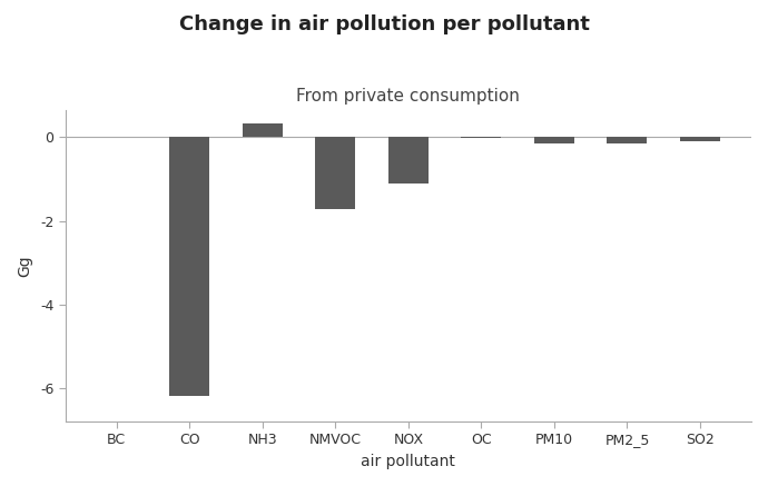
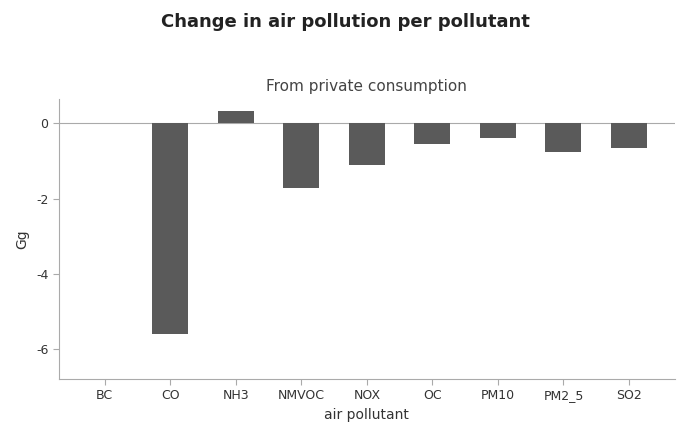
CO: -6.20 -> -5.60
OC: -0.03 -> -0.55
PM10: -0.15 -> -0.40
PM2_5: -0.15 -> -0.75
SO2: -0.10 -> -0.65
